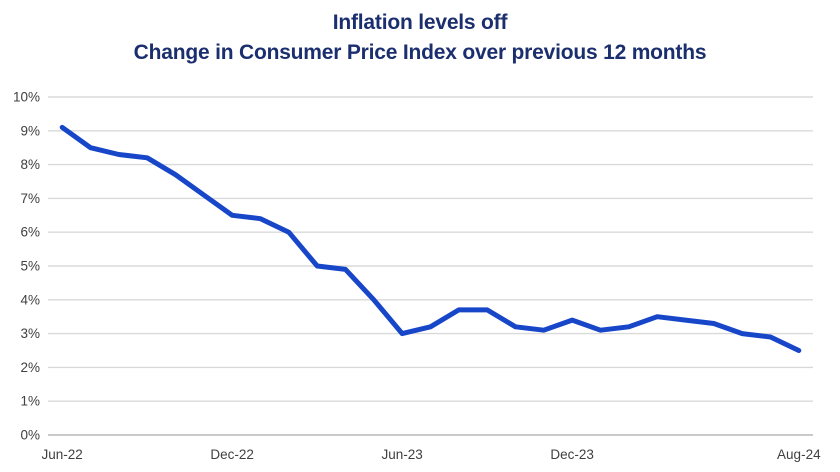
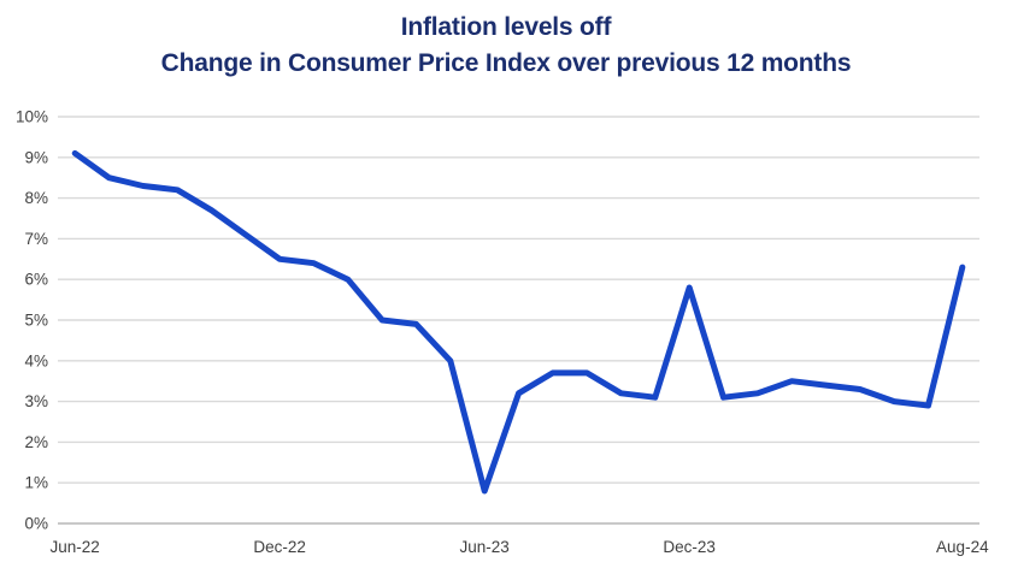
Jun-23: 3.0% -> 0.8%
Dec-23: 3.4% -> 5.8%
Aug-24: 2.5% -> 6.3%
